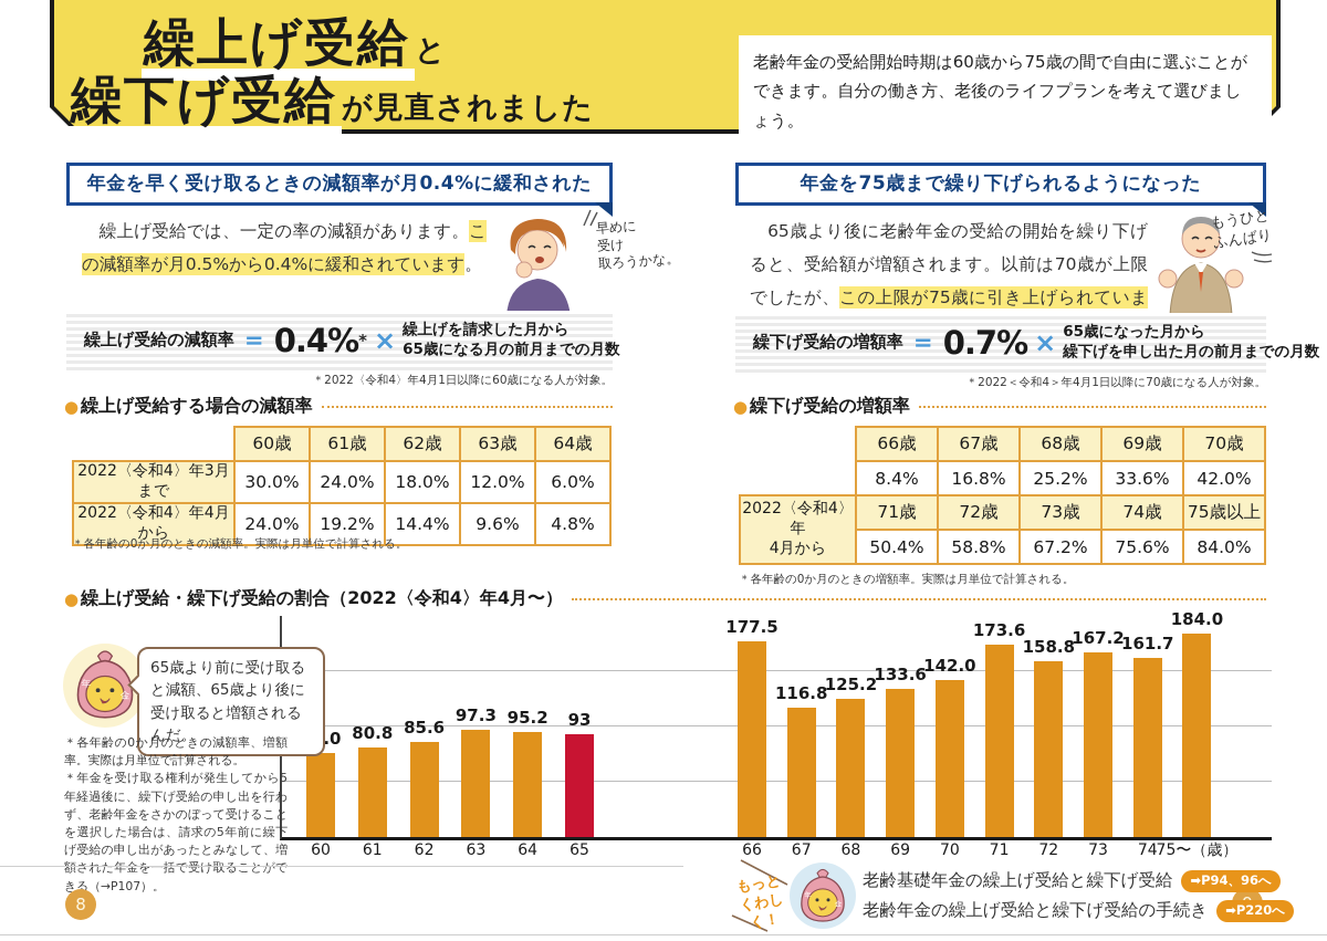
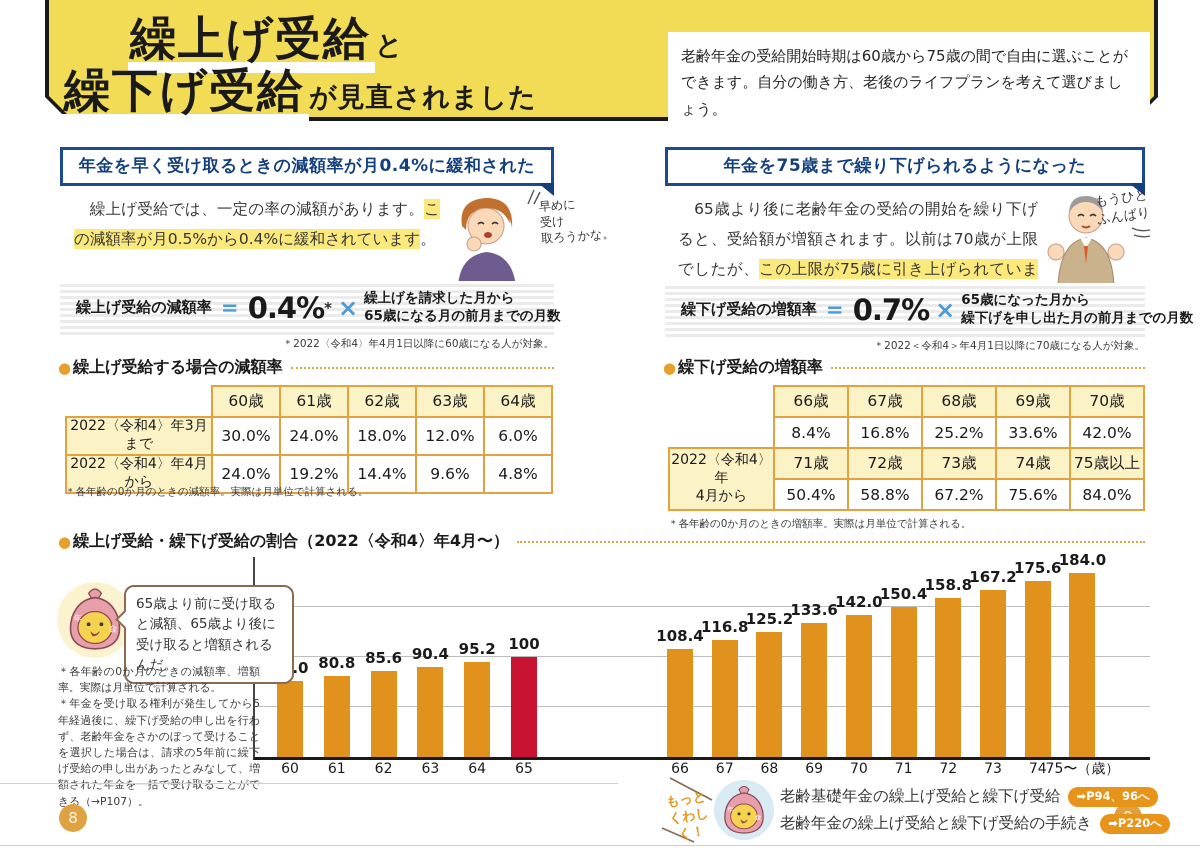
63: 97.3 -> 90.4
65: 93 -> 100
66: 177.5 -> 108.4
71: 173.6 -> 150.4
74: 161.7 -> 175.6
